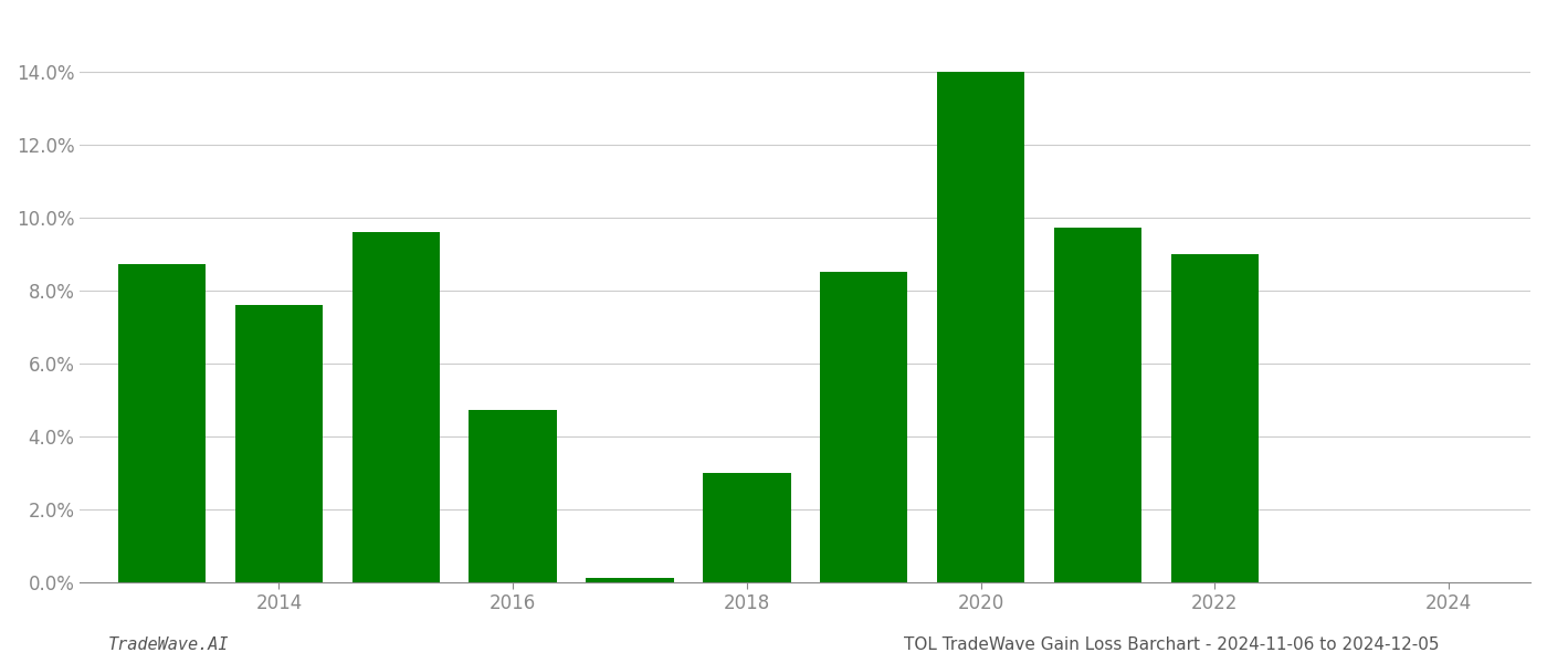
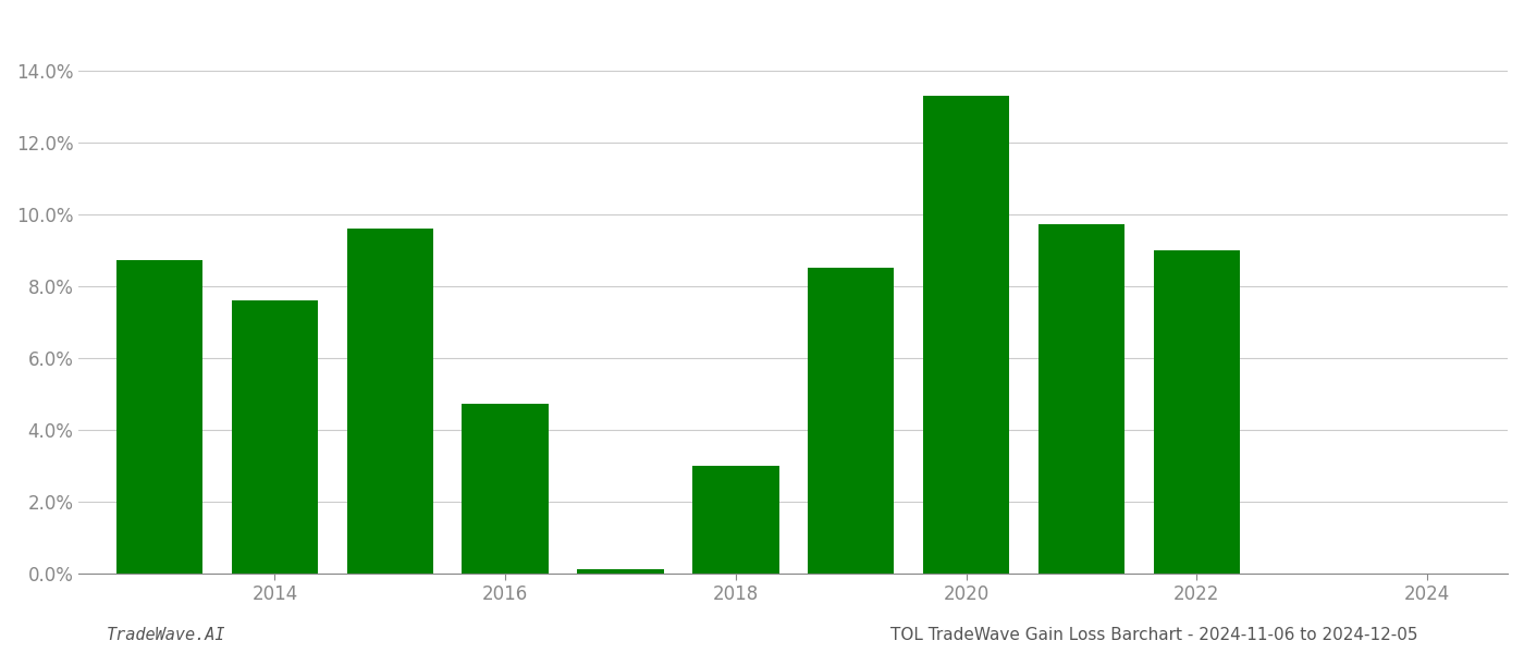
2020: 14.0% -> 13.3%
